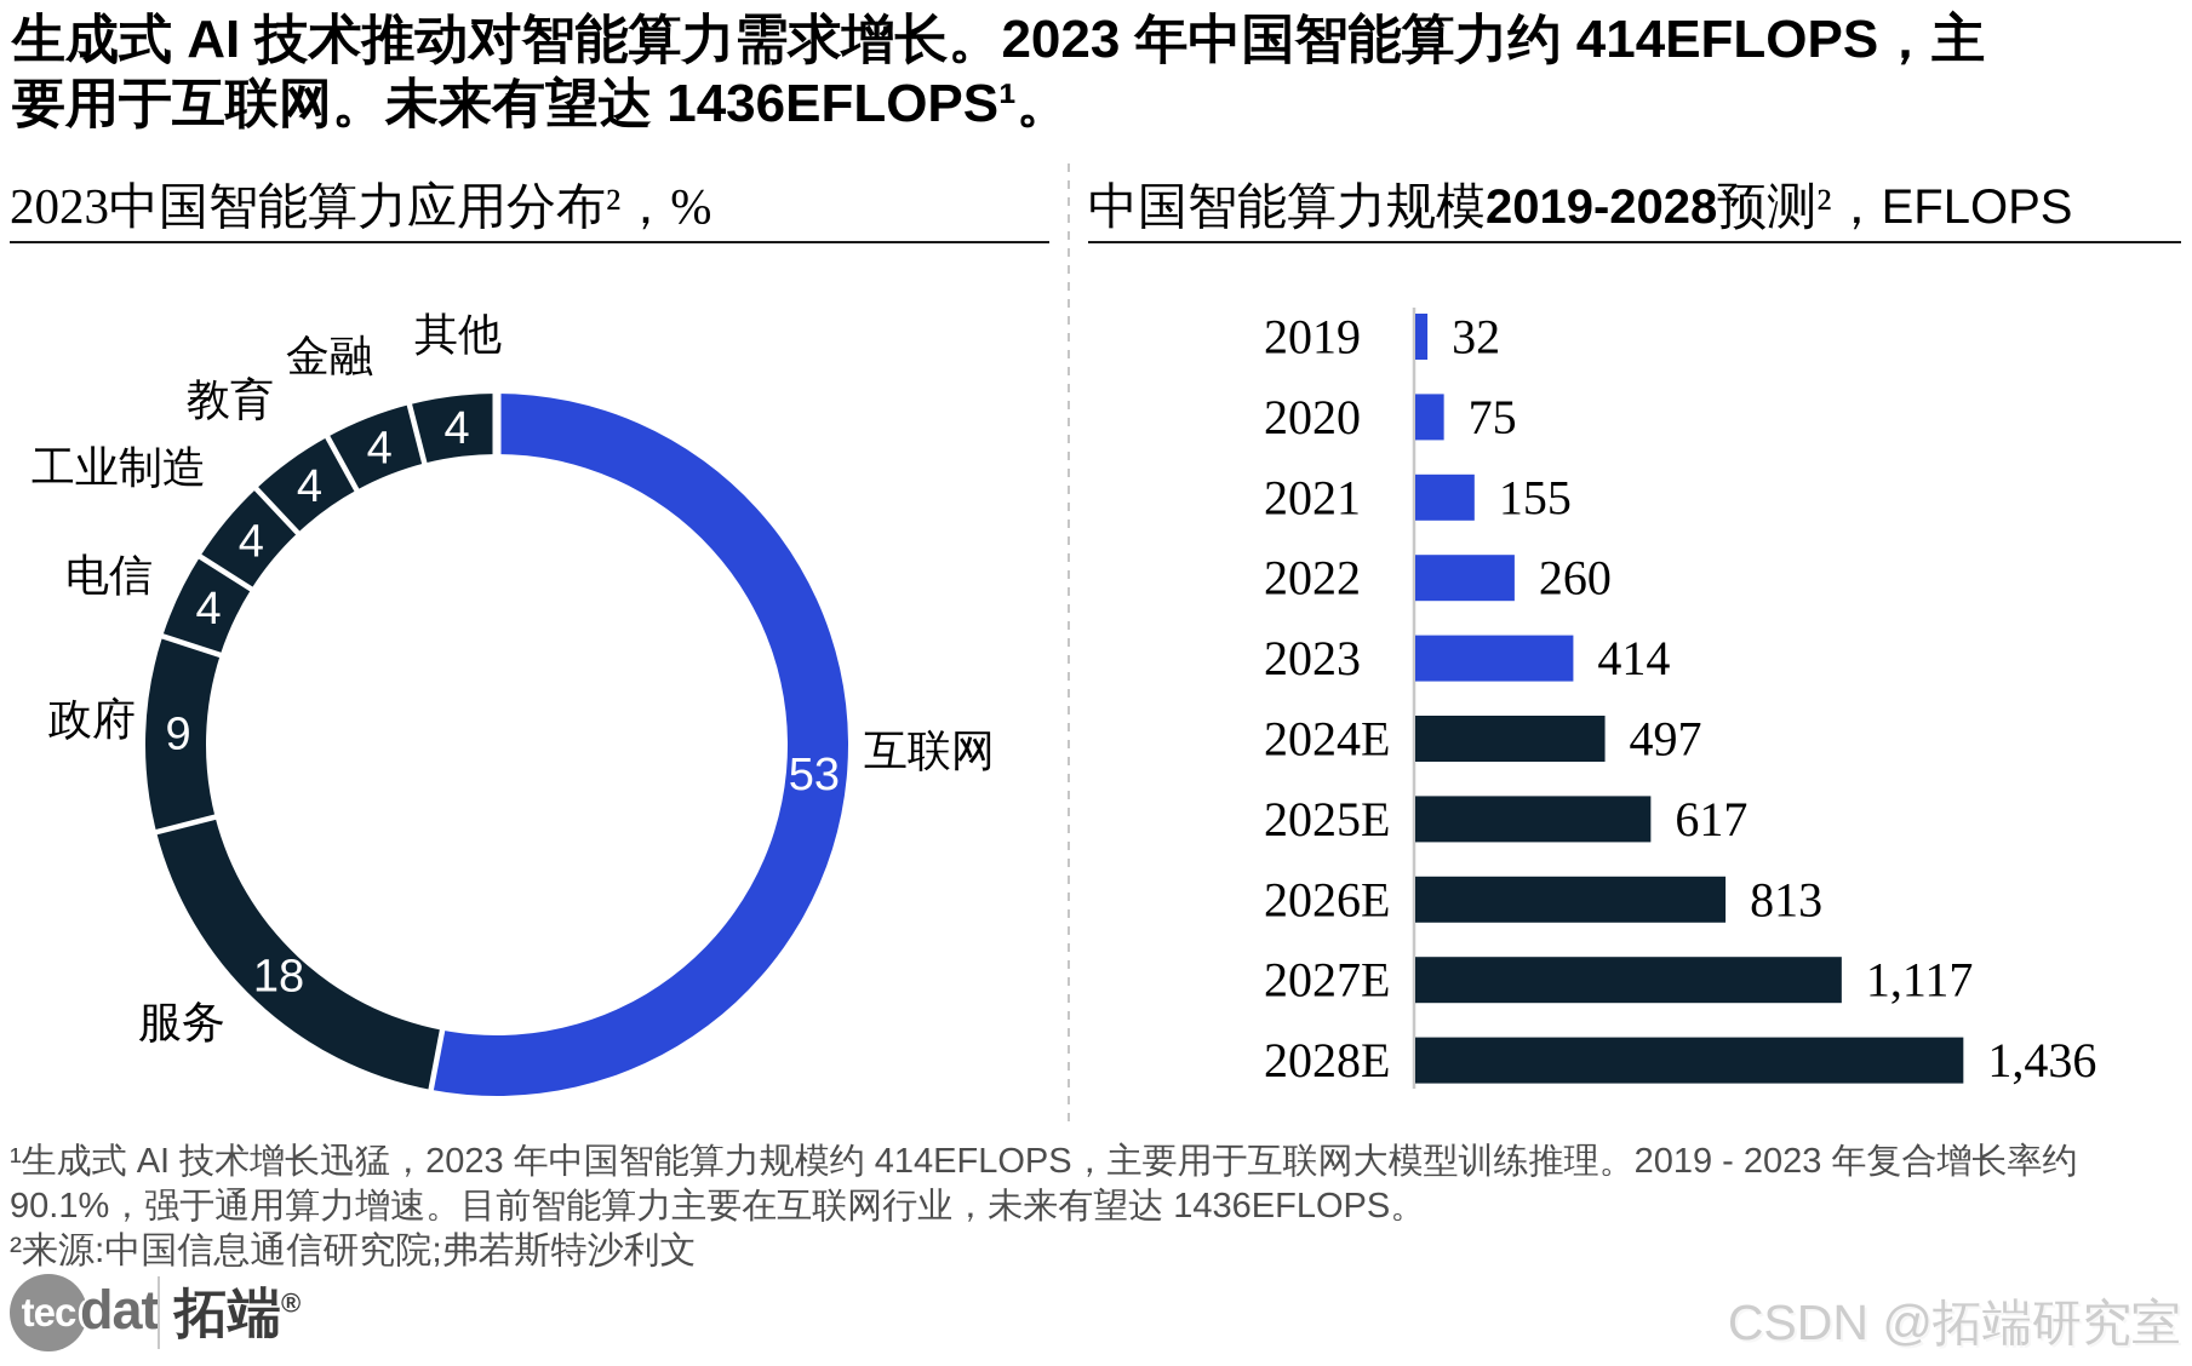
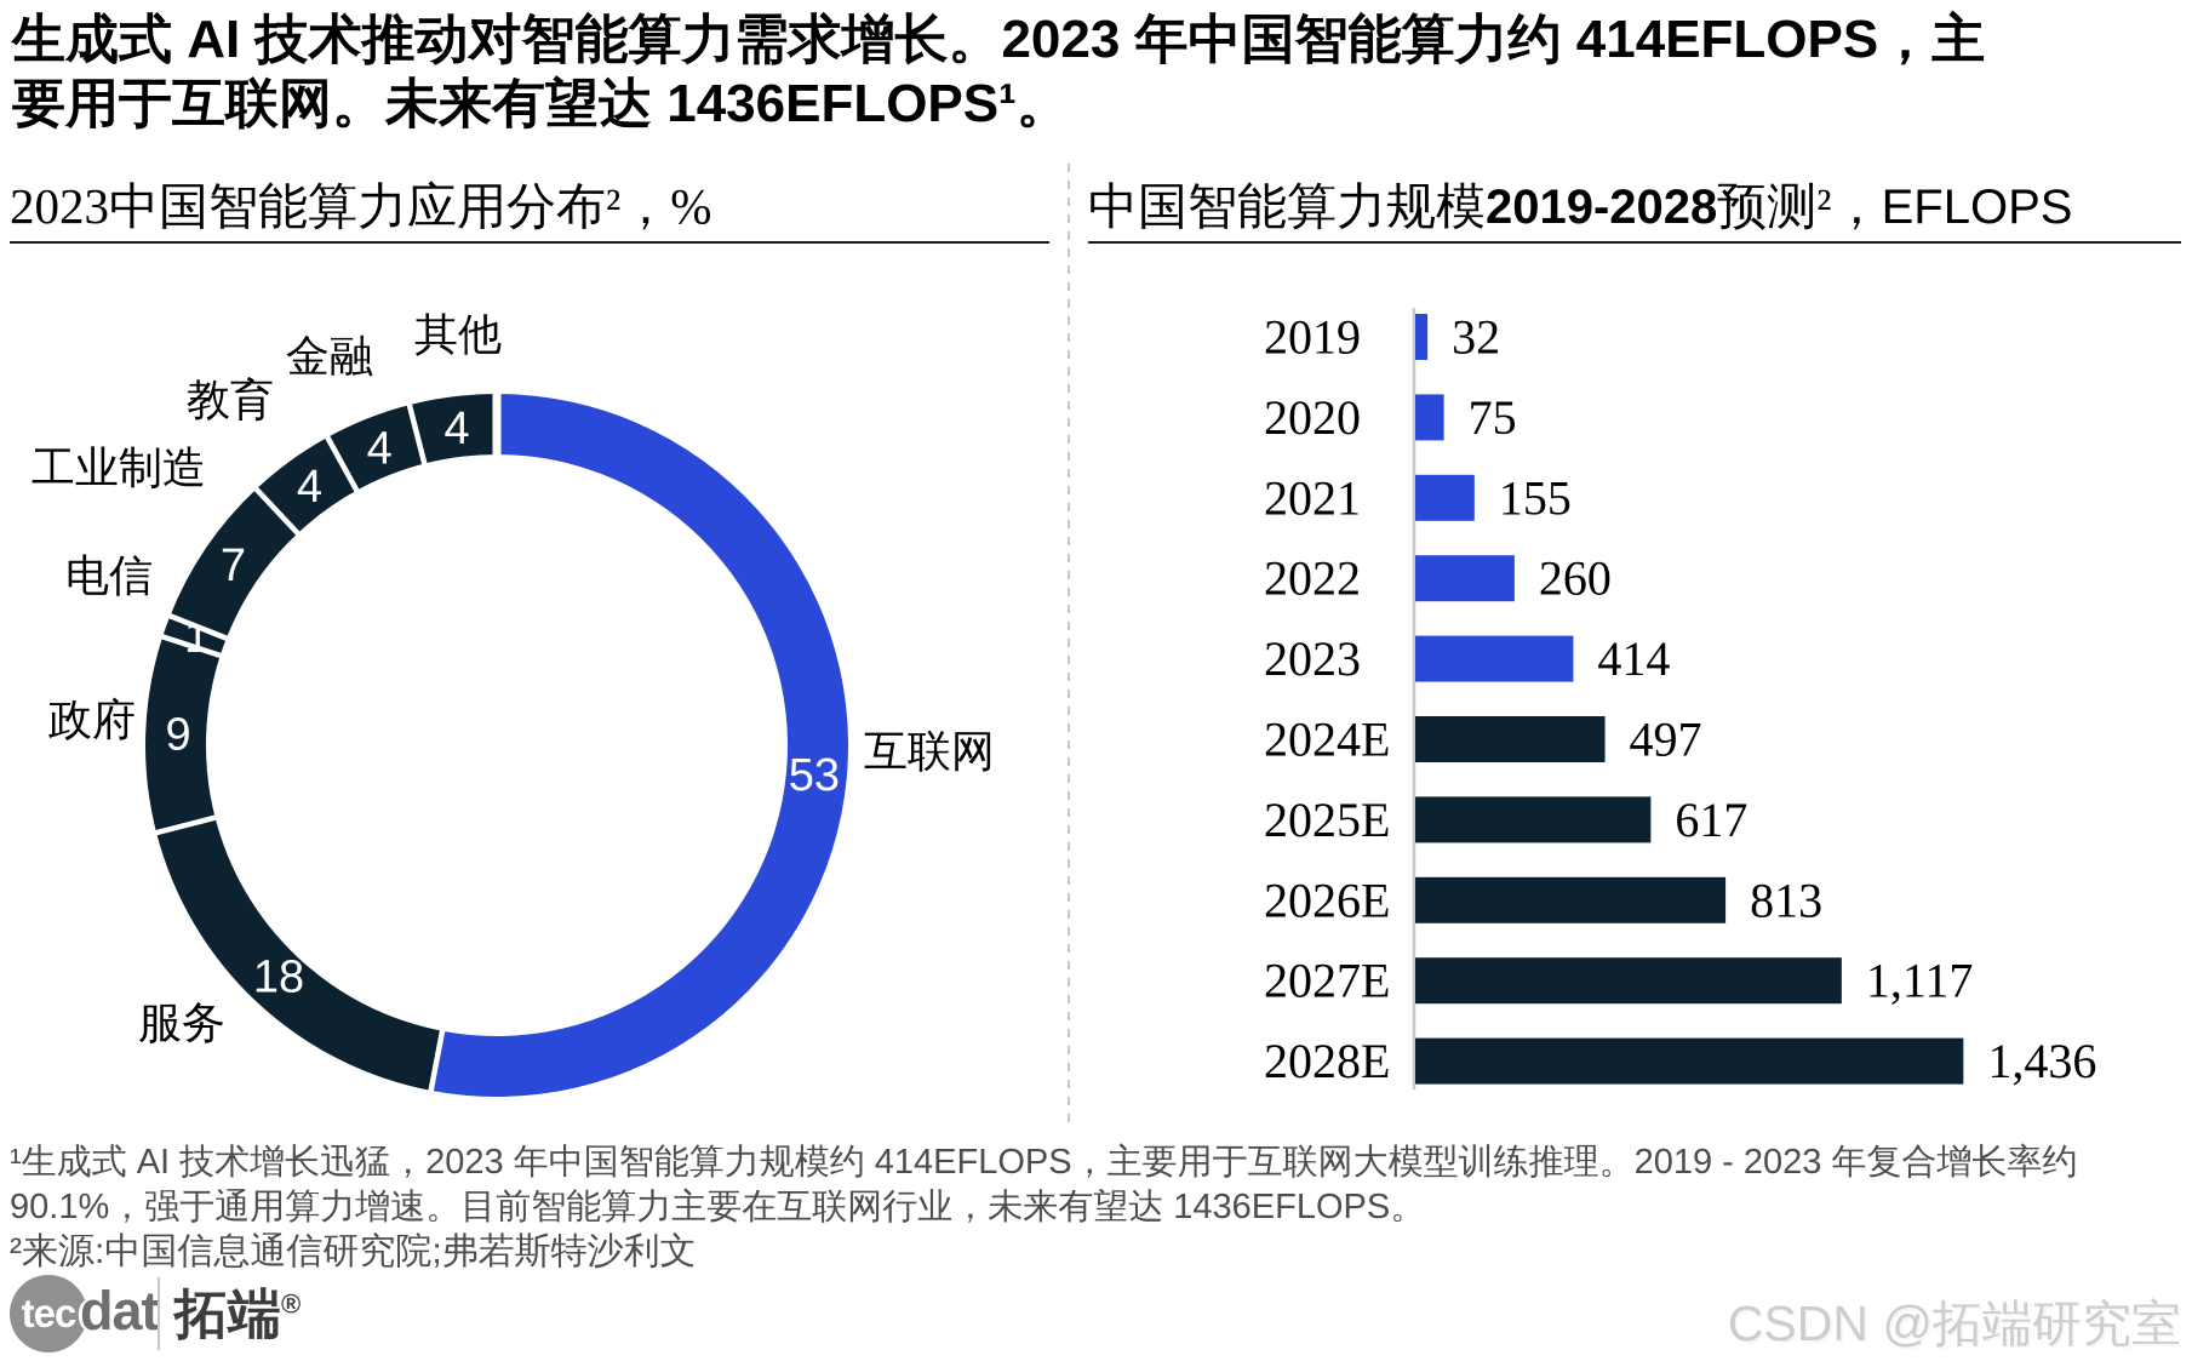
2023中国智能算力应用分布²，%/电信: 4 -> 1
2023中国智能算力应用分布²，%/工业制造: 4 -> 7
